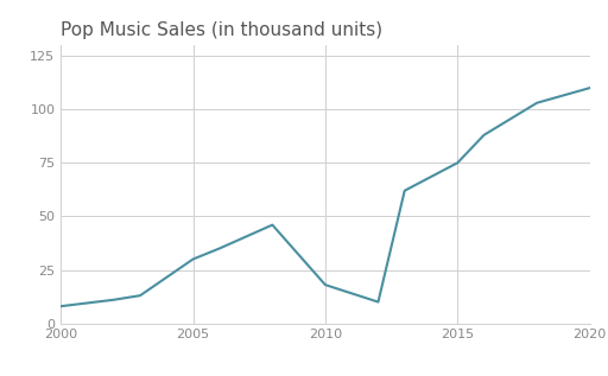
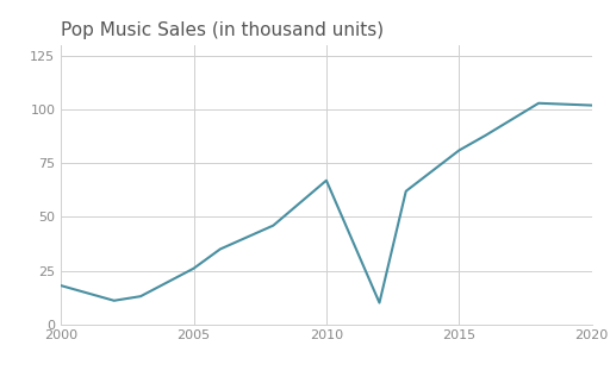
2000: 8 -> 18
2005: 30 -> 26
2010: 18 -> 67
2015: 75 -> 81
2020: 110 -> 102
